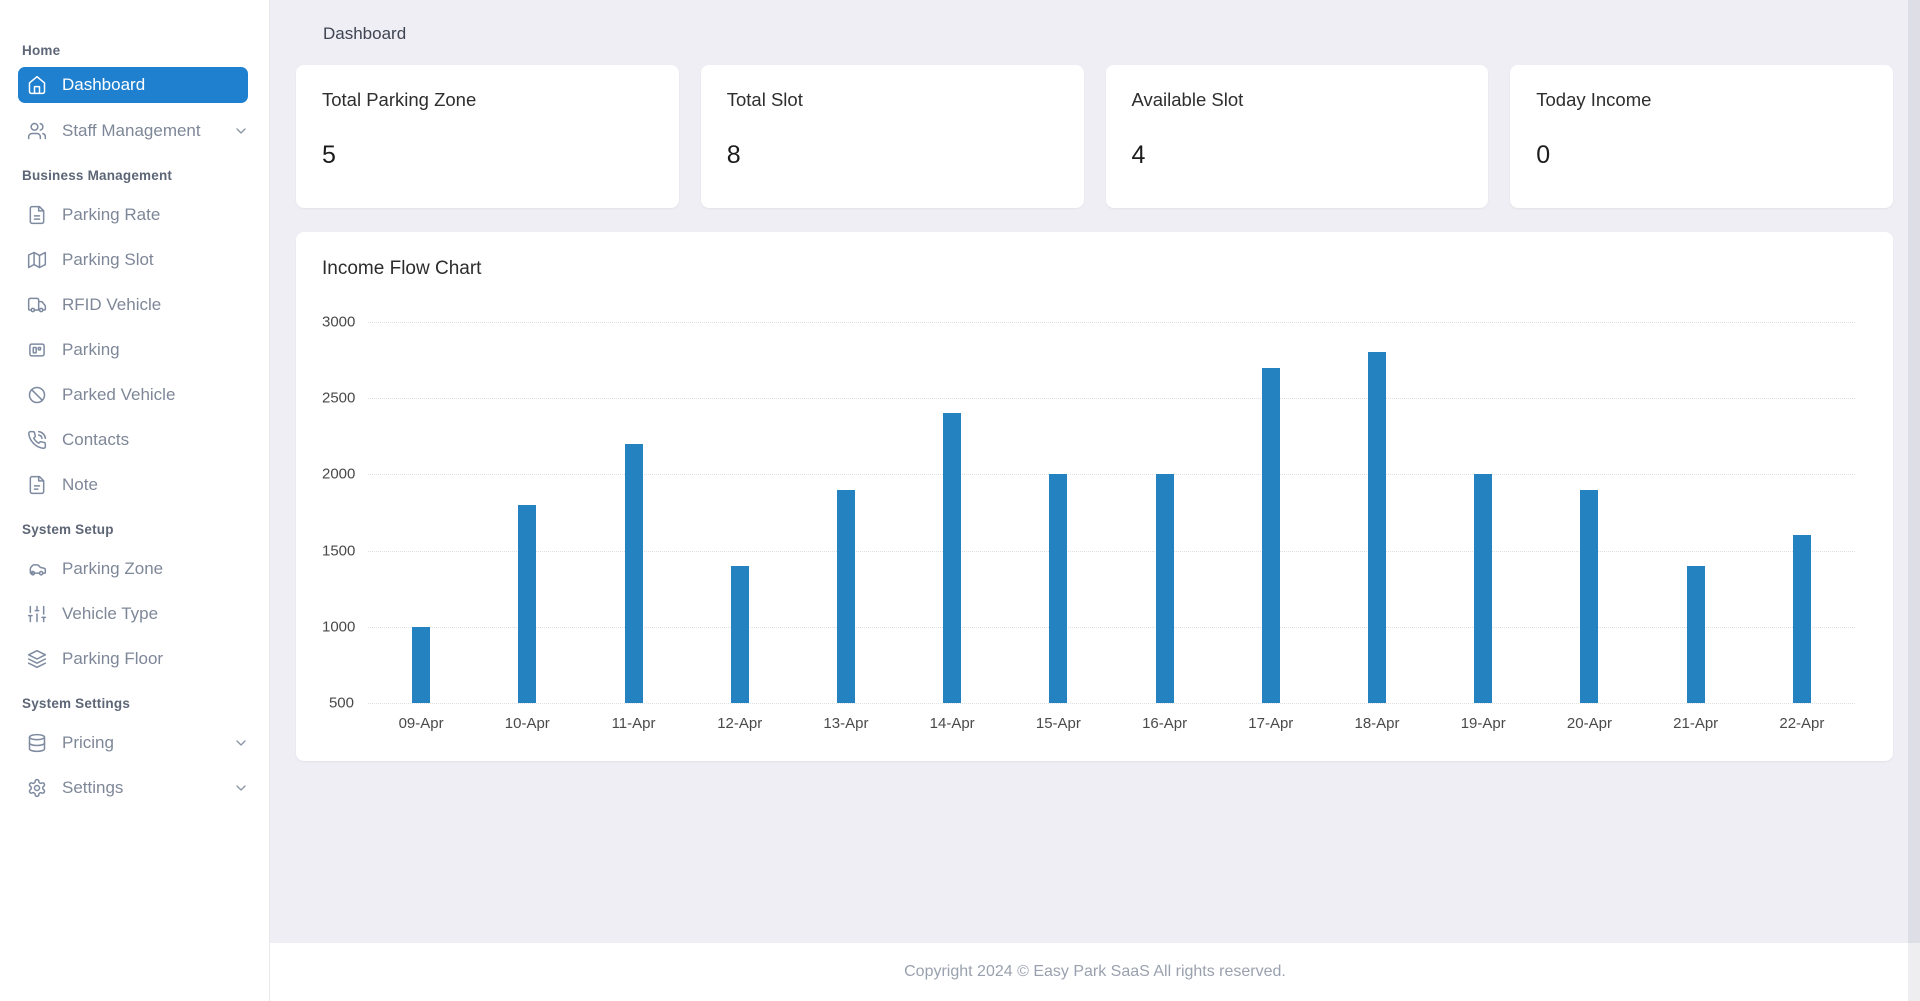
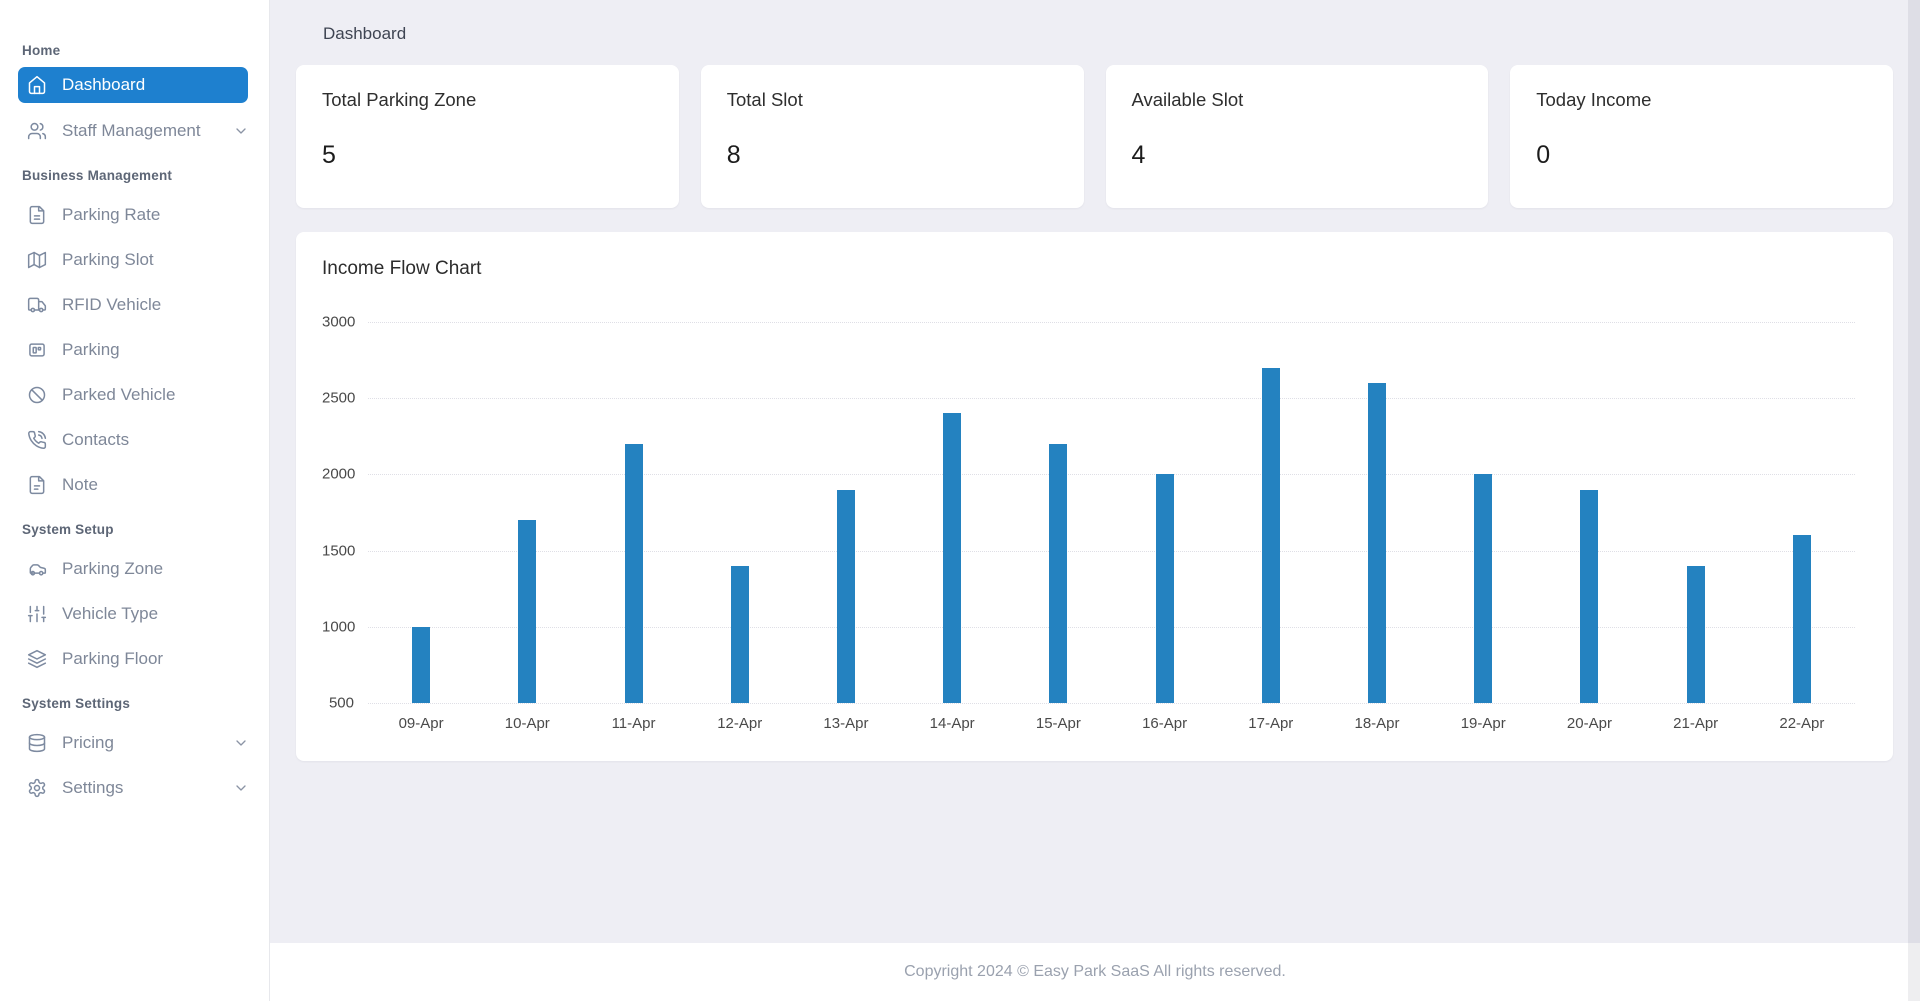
10-Apr: 1800 -> 1700
15-Apr: 2000 -> 2200
18-Apr: 2800 -> 2600
